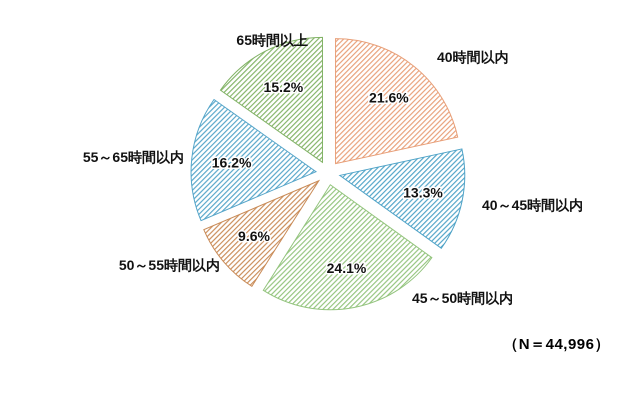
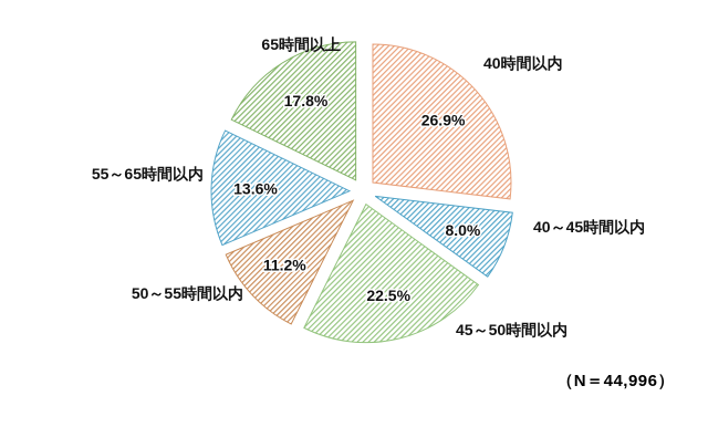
40時間以内: 21.6% -> 26.9%
40～45時間以内: 13.3% -> 8.0%
45～50時間以内: 24.1% -> 22.5%
50～55時間以内: 9.6% -> 11.2%
55～65時間以内: 16.2% -> 13.6%
65時間以上: 15.2% -> 17.8%
